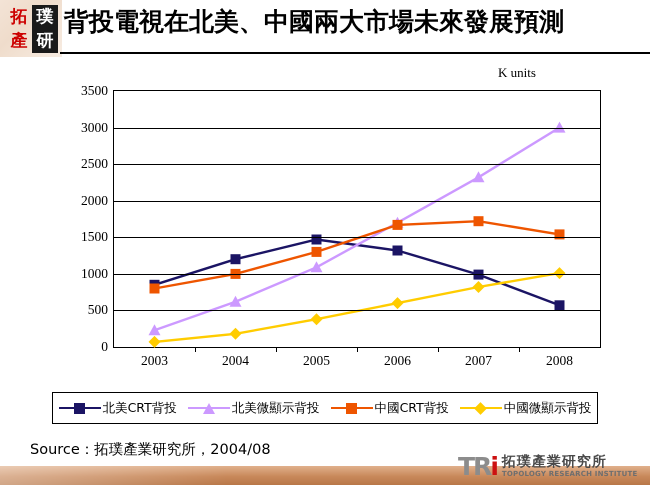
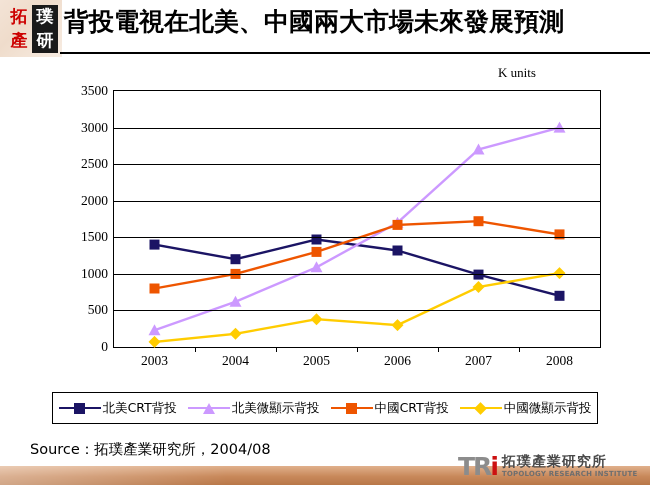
北美CRT背投/2003: 800 -> 1400
中國微顯示背投/2006: 600 -> 300
北美微顯示背投/2007: 2300 -> 2700
北美CRT背投/2008: 600 -> 700
